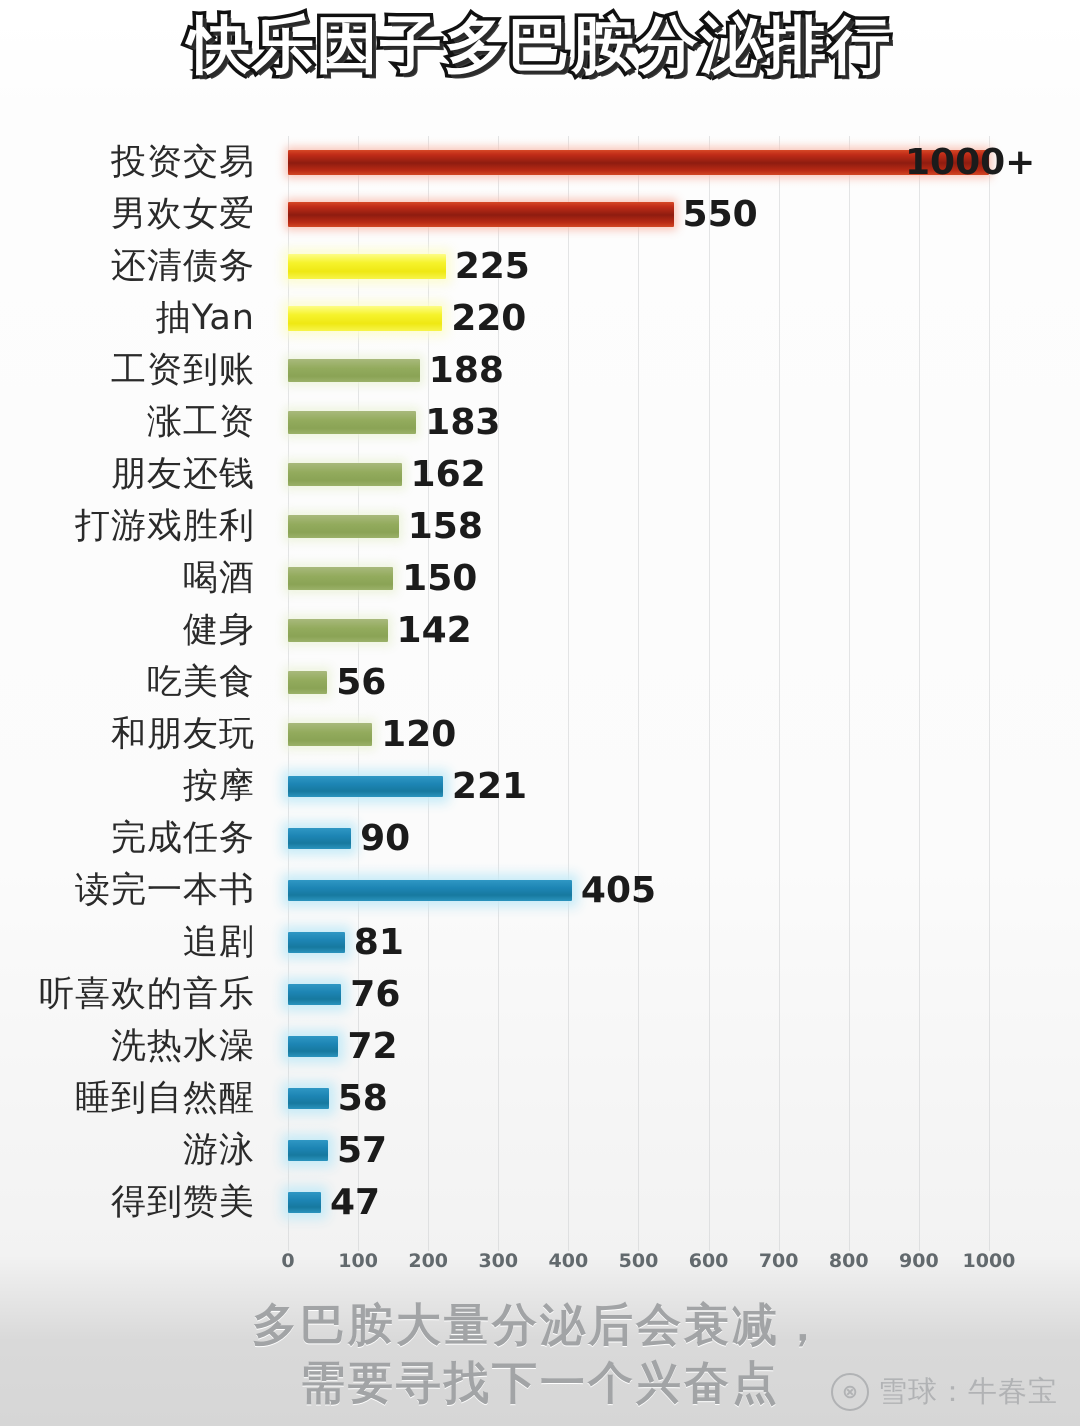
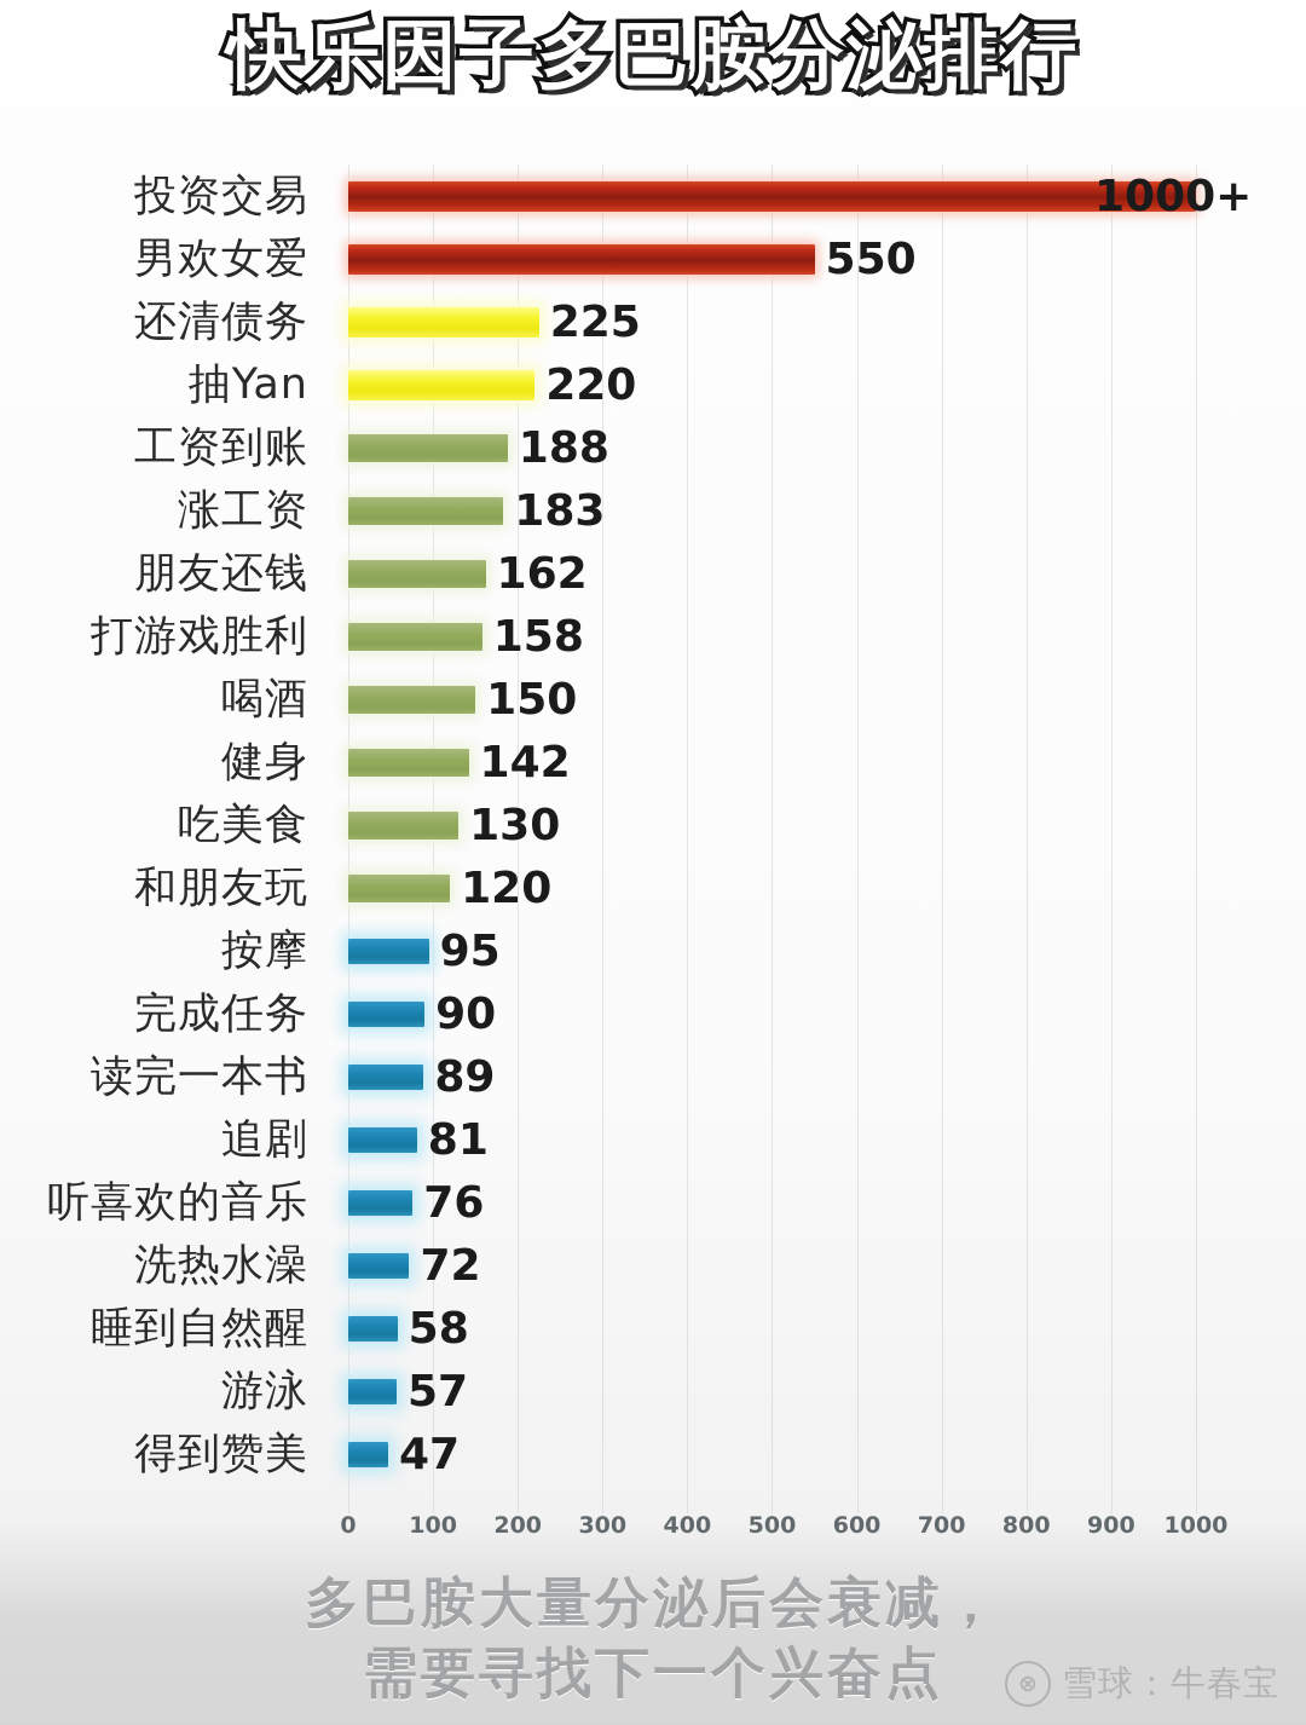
吃美食: 56 -> 130
按摩: 221 -> 95
读完一本书: 405 -> 89
